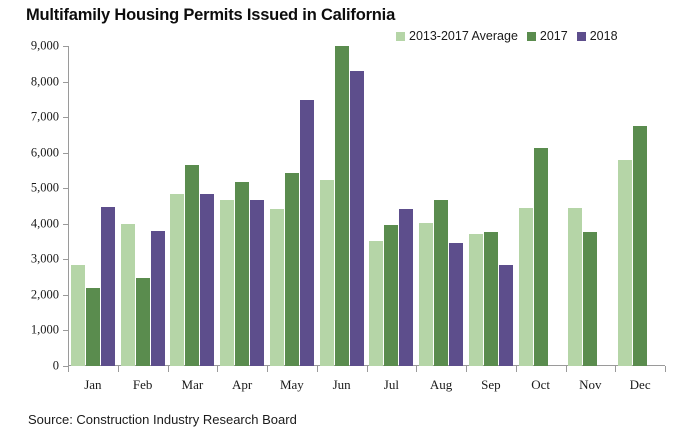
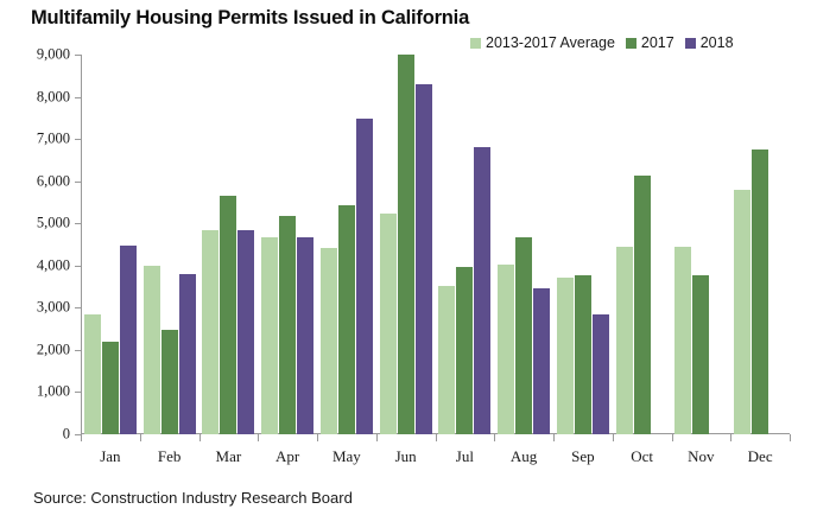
2018/Jul: 4400 -> 6800
